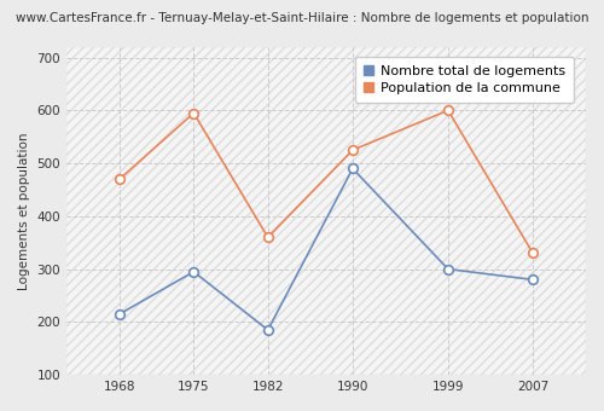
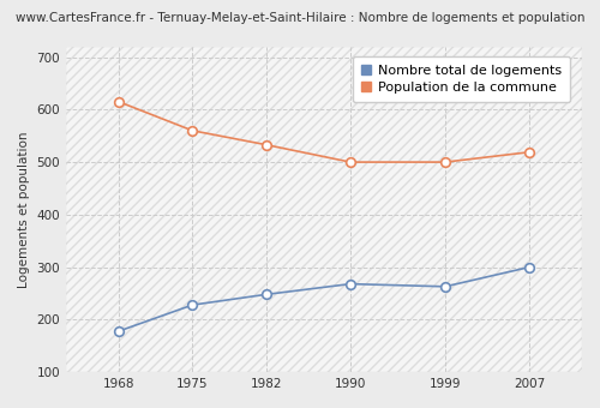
Nombre total de logements/1968: 215 -> 178
Population de la commune/1968: 470 -> 615
Nombre total de logements/1975: 295 -> 228
Population de la commune/1975: 595 -> 560
Nombre total de logements/1982: 185 -> 248
Population de la commune/1982: 360 -> 533
Nombre total de logements/1990: 490 -> 268
Population de la commune/1990: 525 -> 500
Nombre total de logements/1999: 300 -> 263
Population de la commune/1999: 600 -> 500
Nombre total de logements/2007: 280 -> 300
Population de la commune/2007: 330 -> 519
